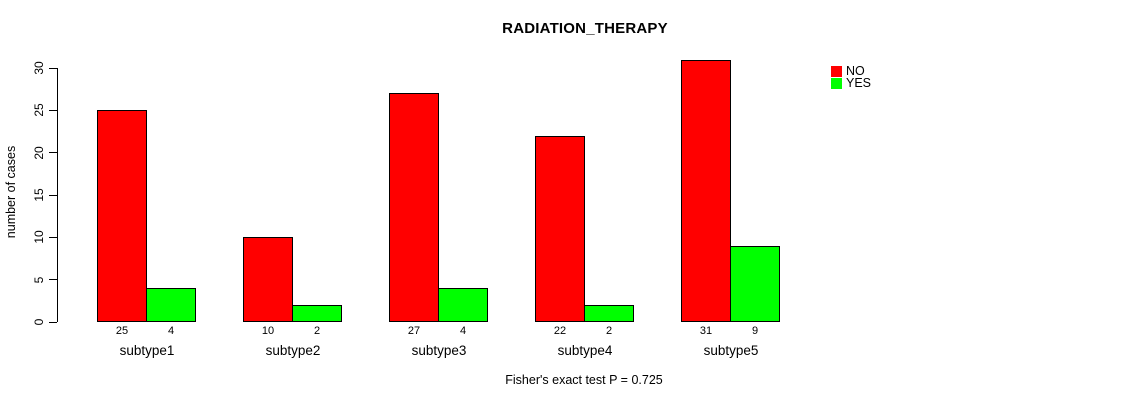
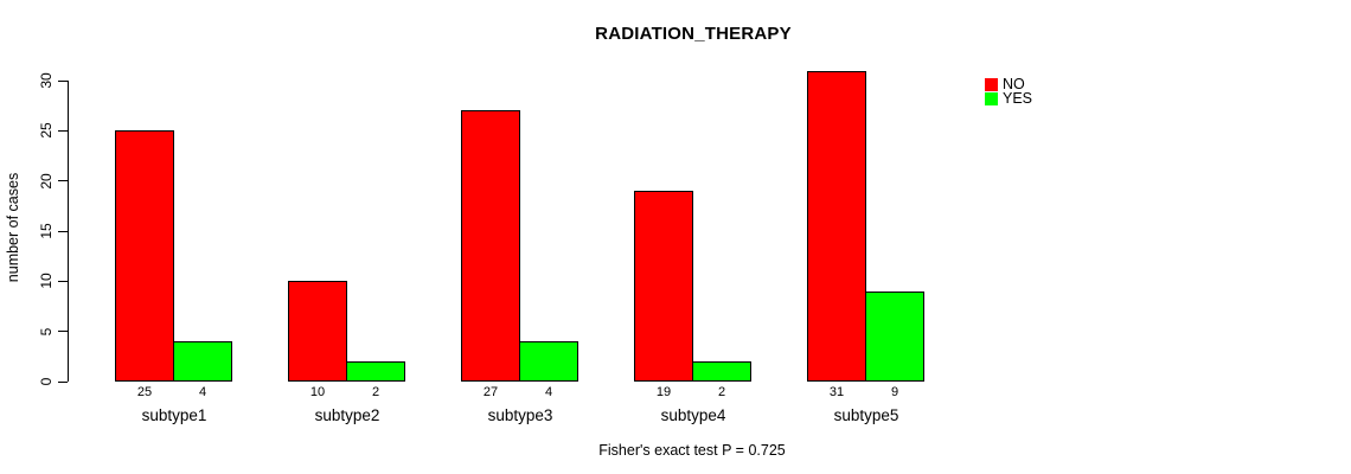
NO/subtype4: 22 -> 19
